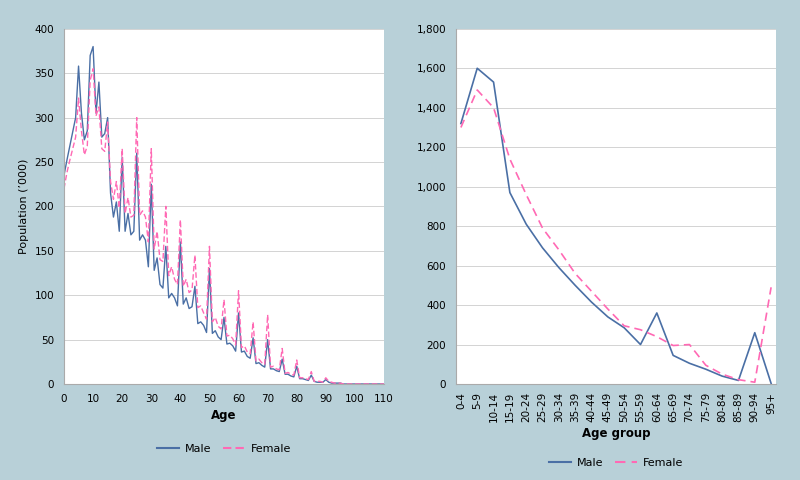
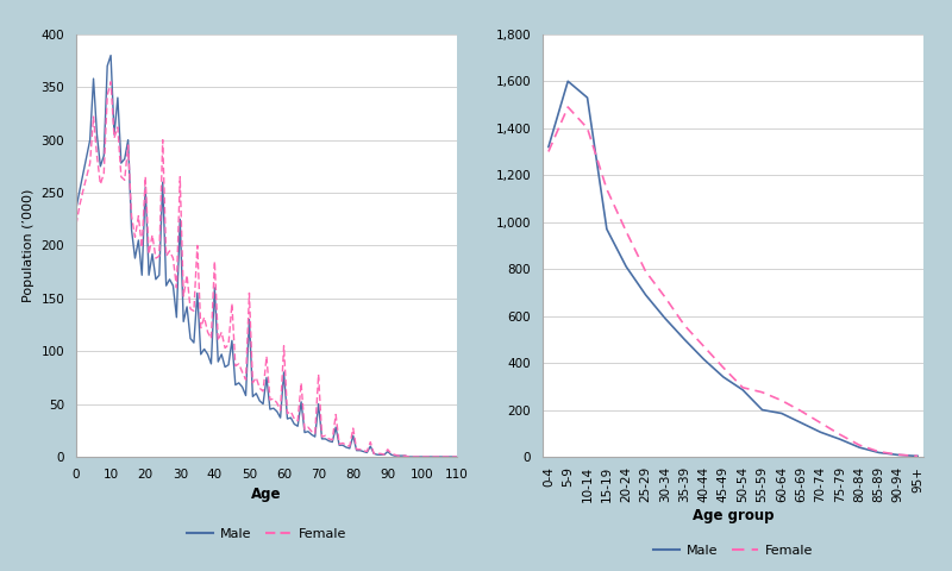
Male/60-64: 360 -> 180
Female/70-74: 200 -> 140
Male/90-94: 260 -> 10
Female/95+: 490 -> 0
